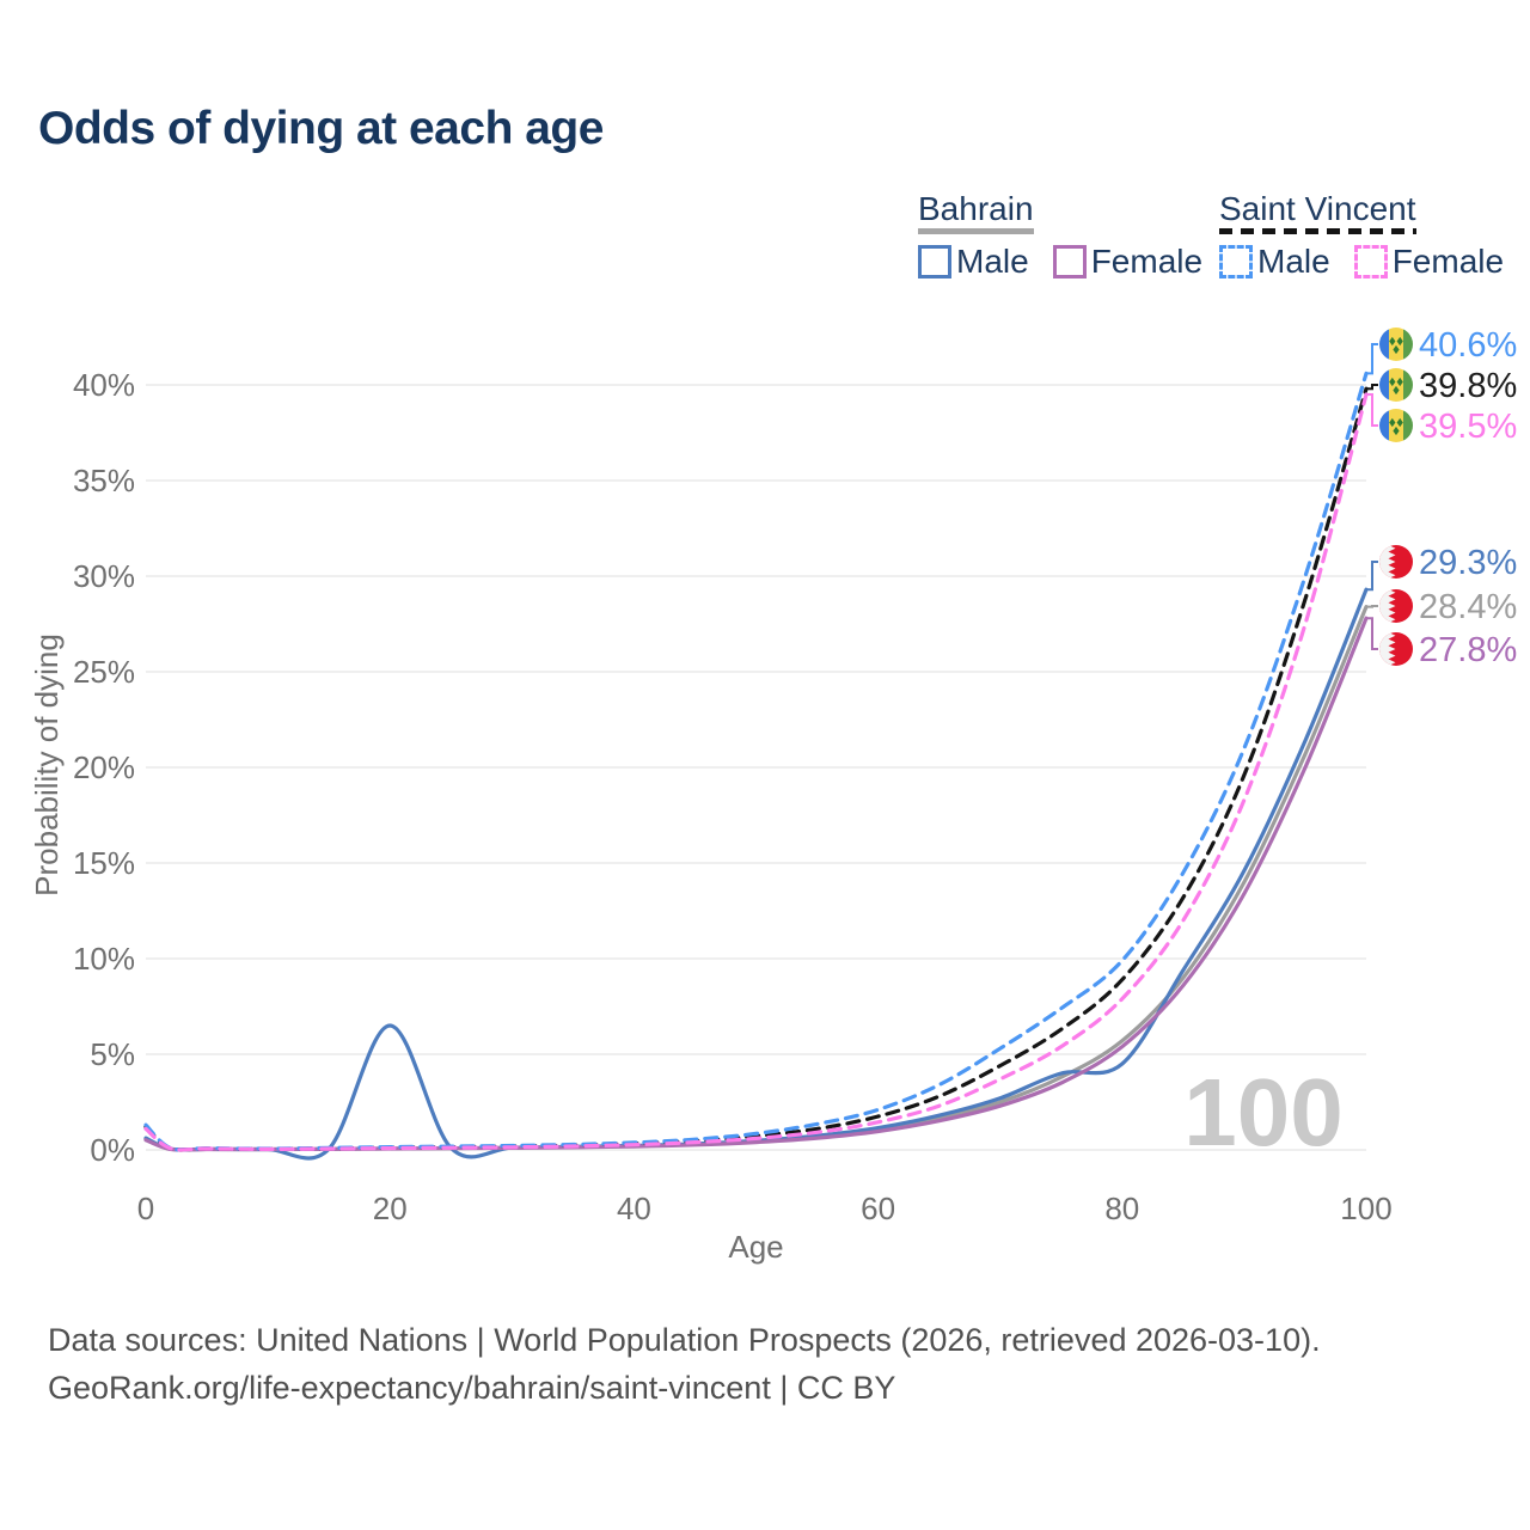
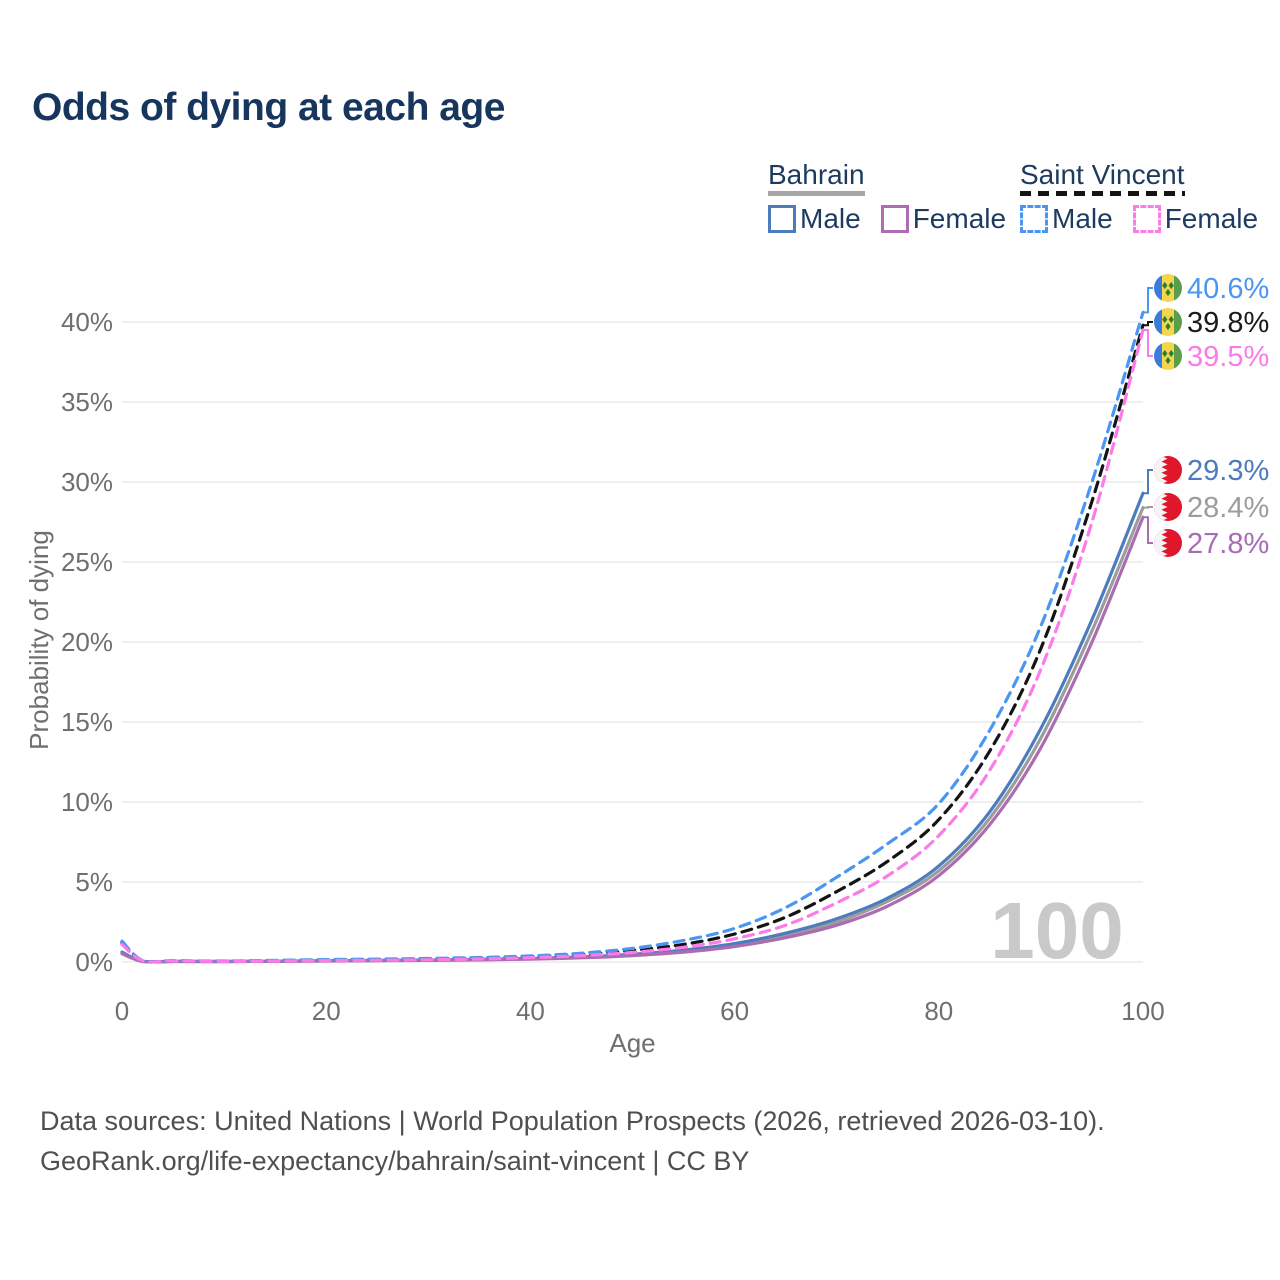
Bahrain Male/20: 6.5% -> 0.1%
Bahrain Male/80: 4.5% -> 6.0%
